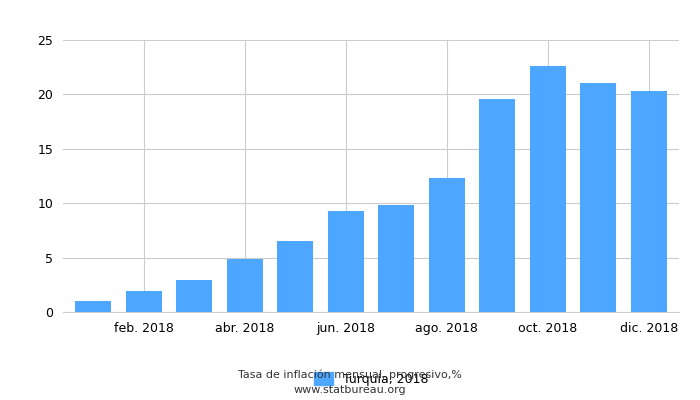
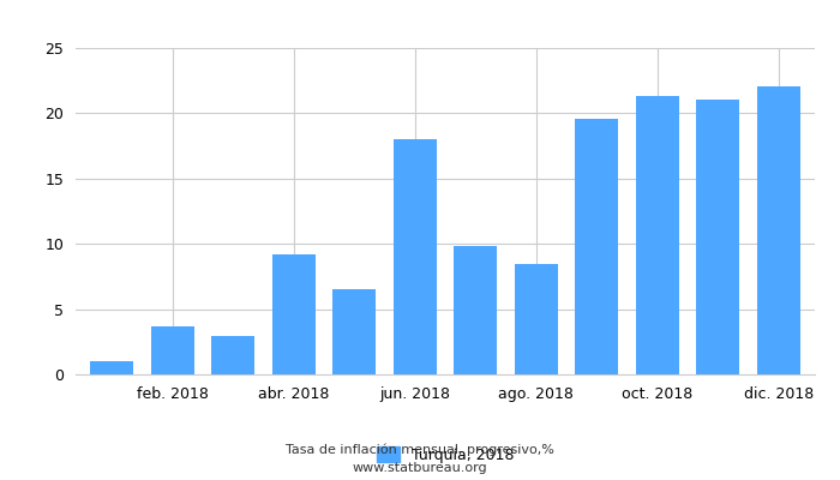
feb. 2018: 2.0 -> 3.7
abr. 2018: 4.9 -> 9.2
jun. 2018: 9.2 -> 18.0
ago. 2018: 12.3 -> 8.5
oct. 2018: 22.6 -> 21.3
dic. 2018: 20.3 -> 22.1
